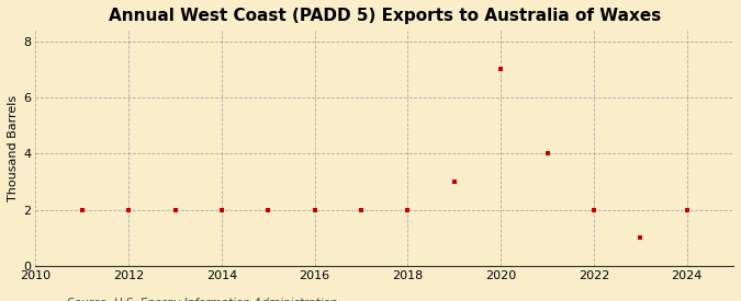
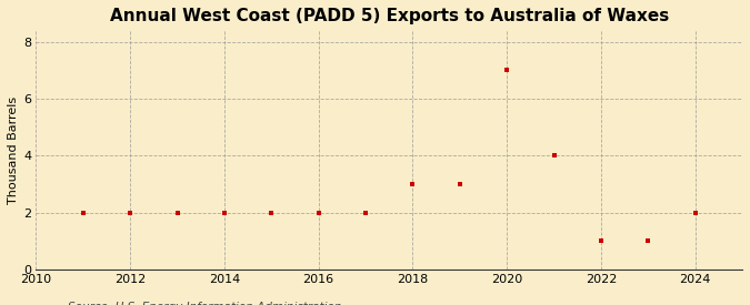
2018: 2 -> 3
2022: 2 -> 1
